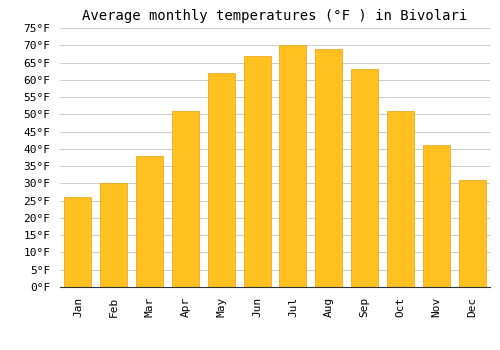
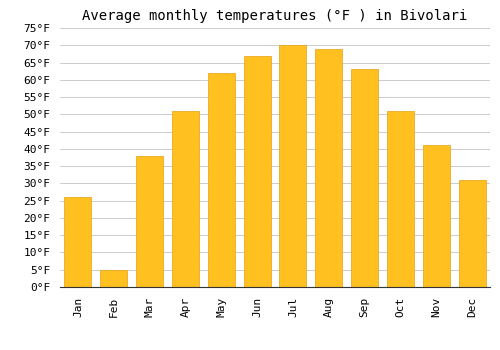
Feb: 30°F -> 5°F
